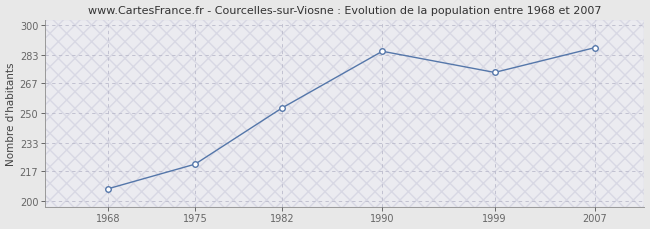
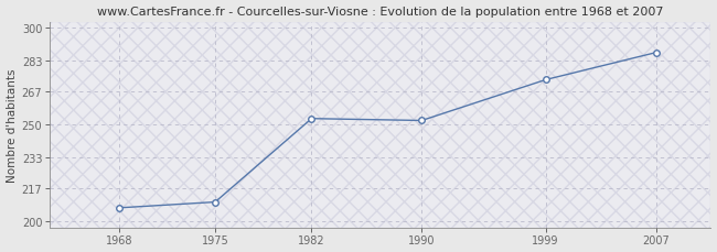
1975: 221 -> 210
1990: 285 -> 252
